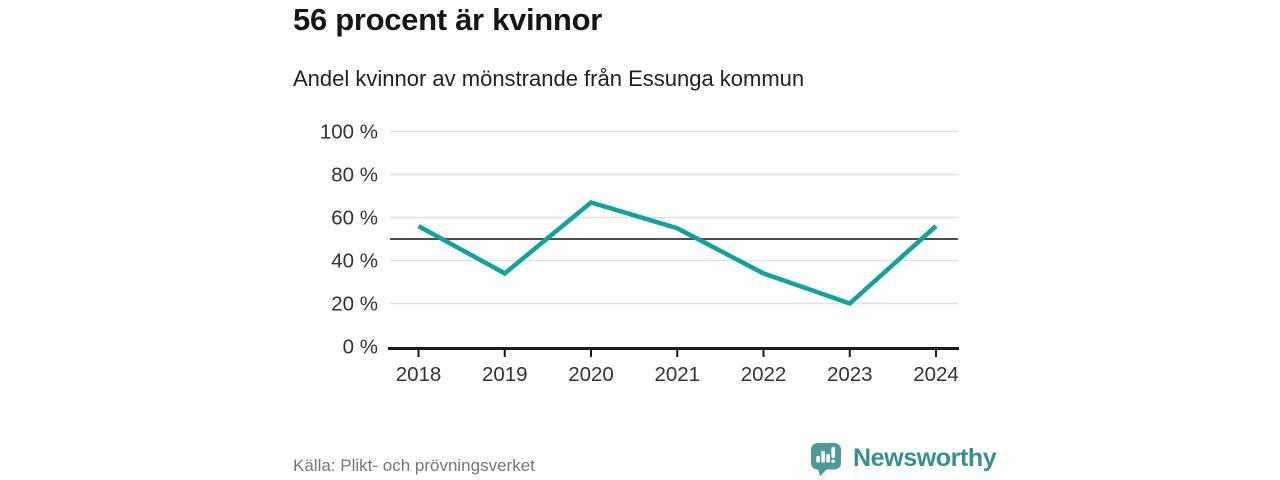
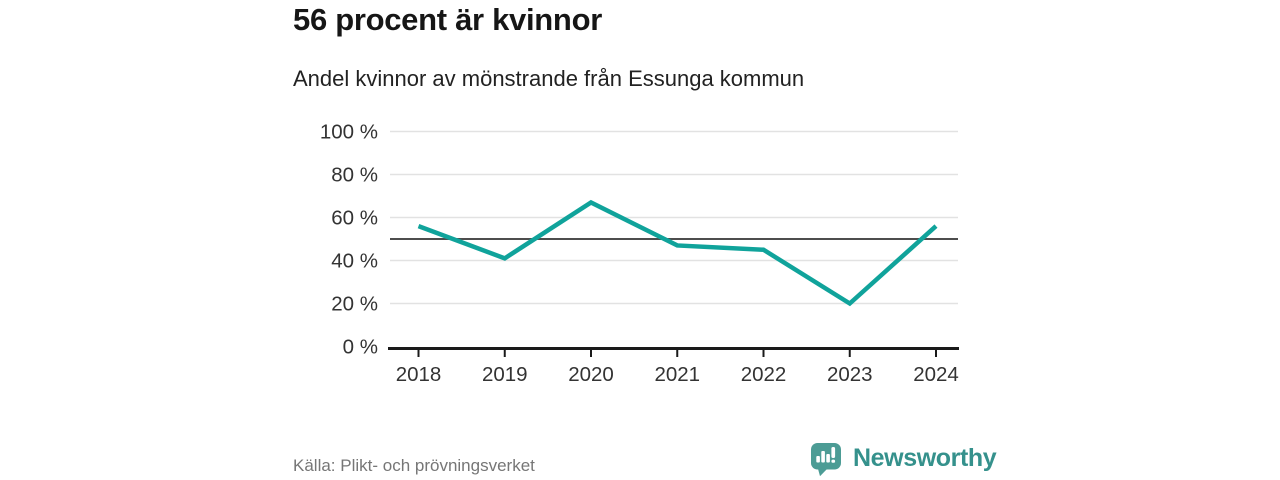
2019: 34% -> 41%
2021: 55% -> 47%
2022: 34% -> 45%
